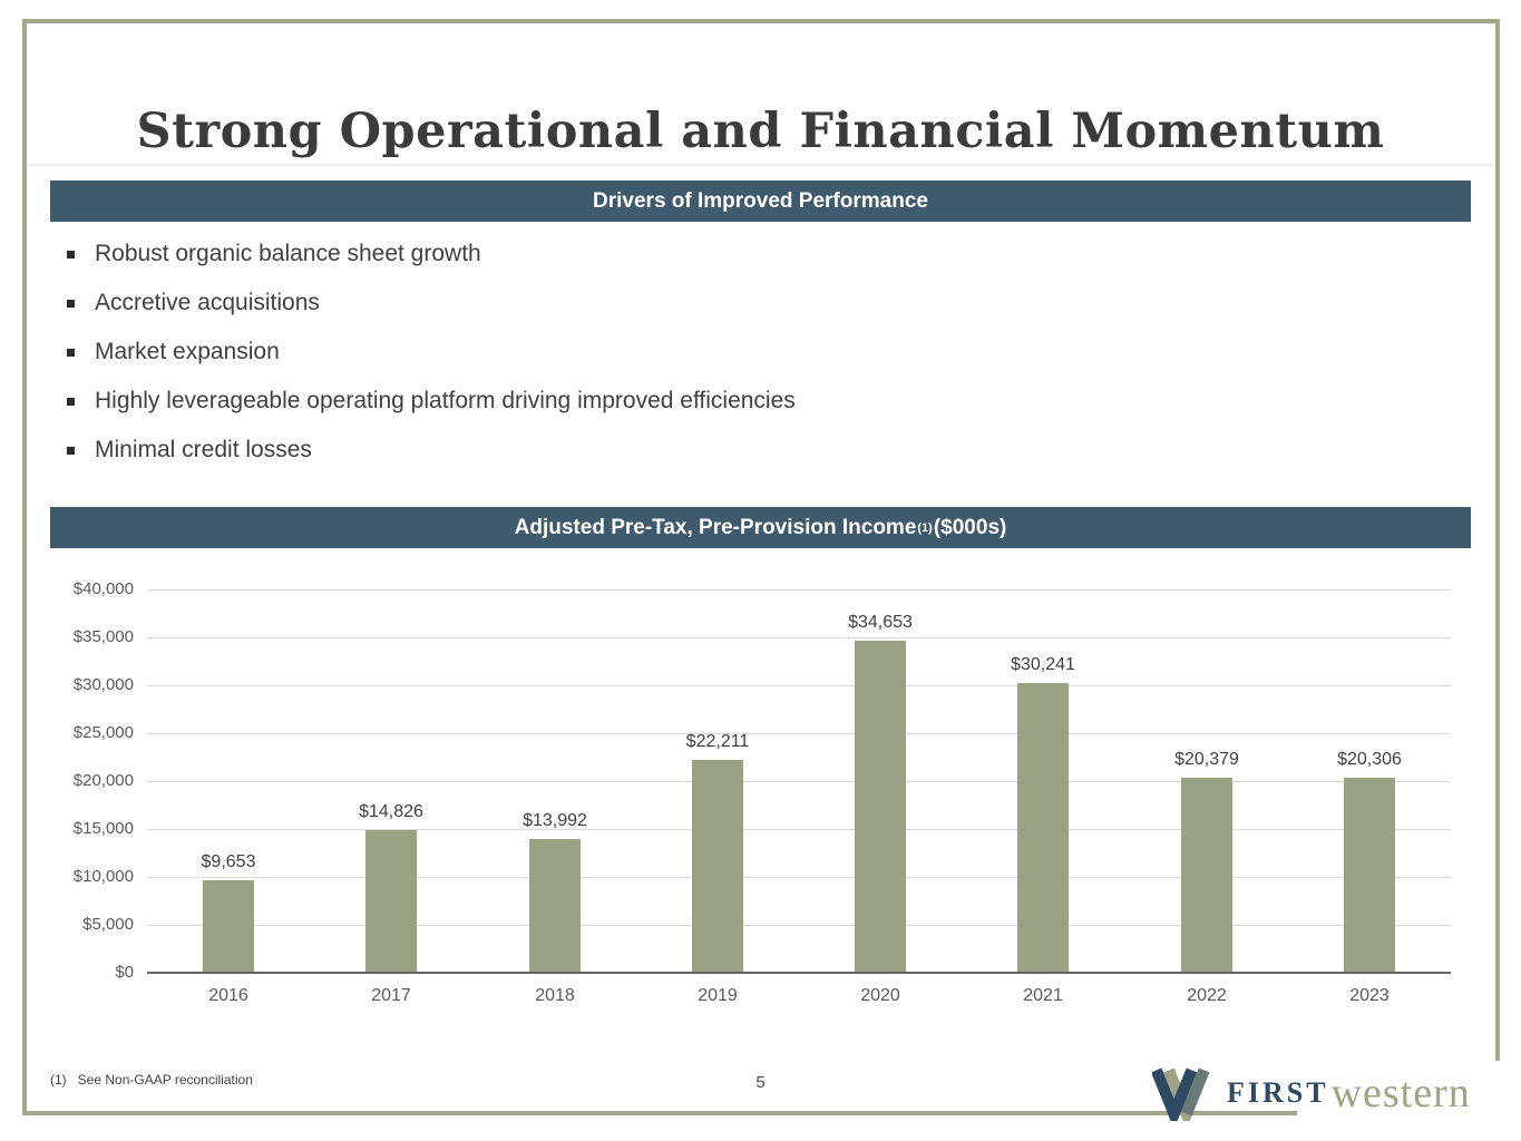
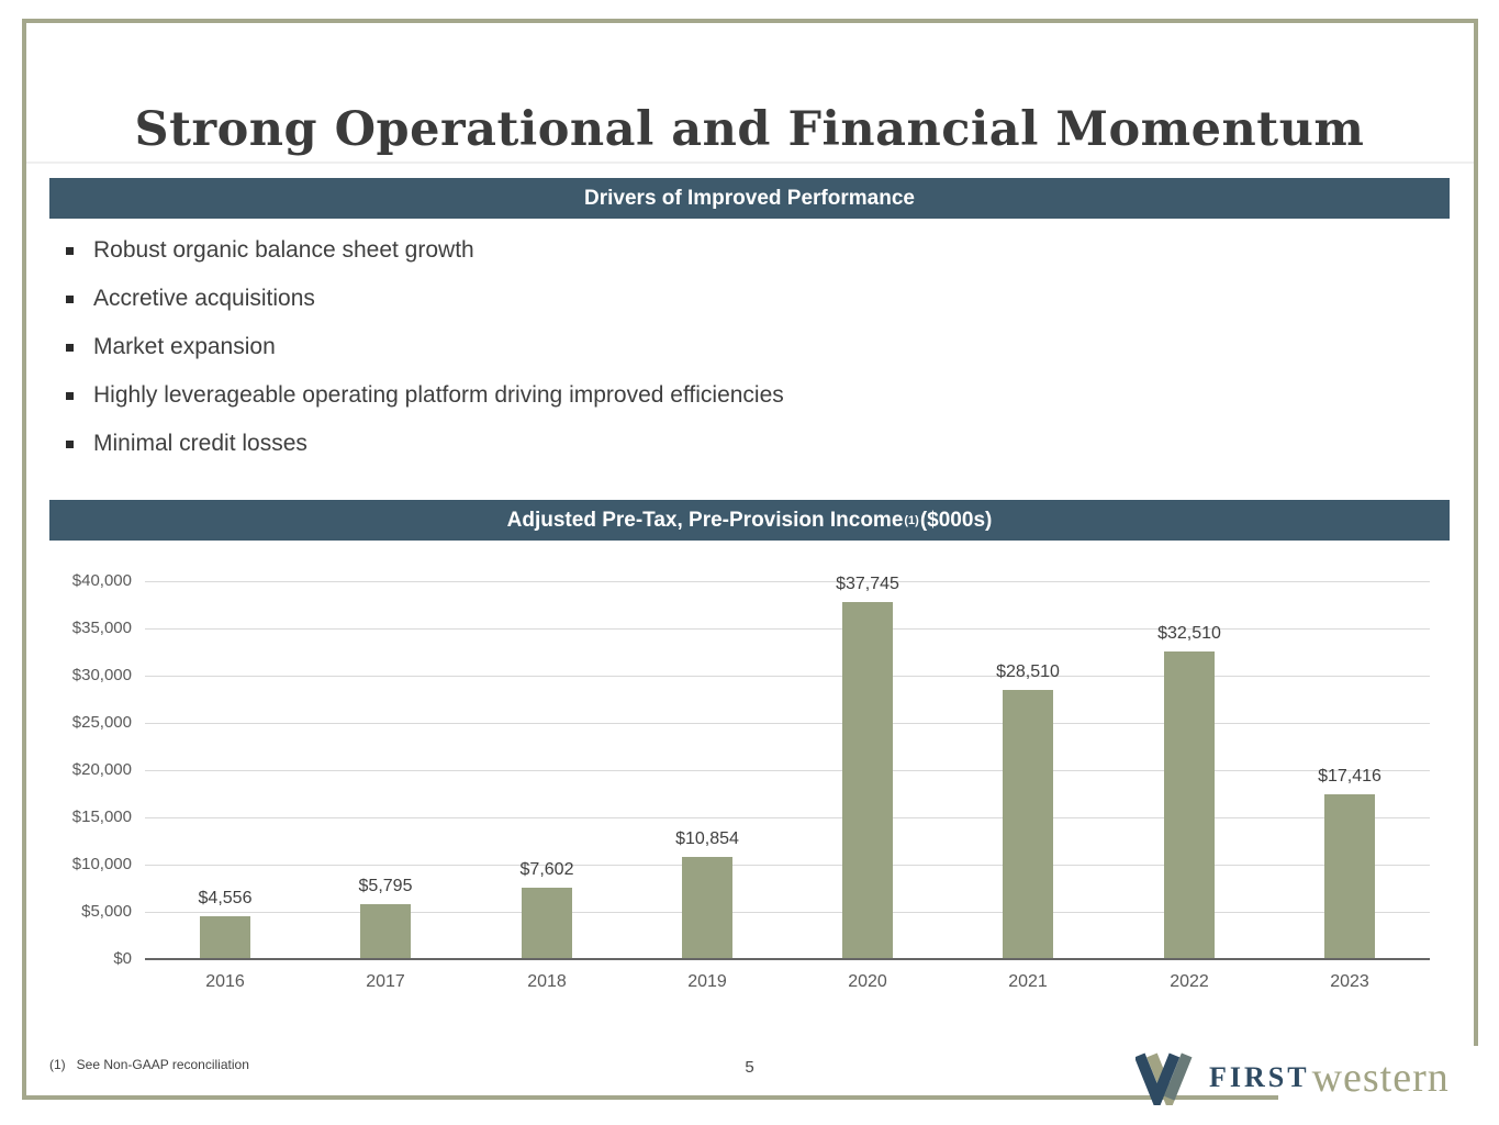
2016: $9,653 -> $4,556
2017: $14,826 -> $5,795
2018: $13,992 -> $7,602
2019: $22,211 -> $10,854
2020: $34,653 -> $37,745
2021: $30,241 -> $28,510
2022: $20,379 -> $32,510
2023: $20,306 -> $17,416
